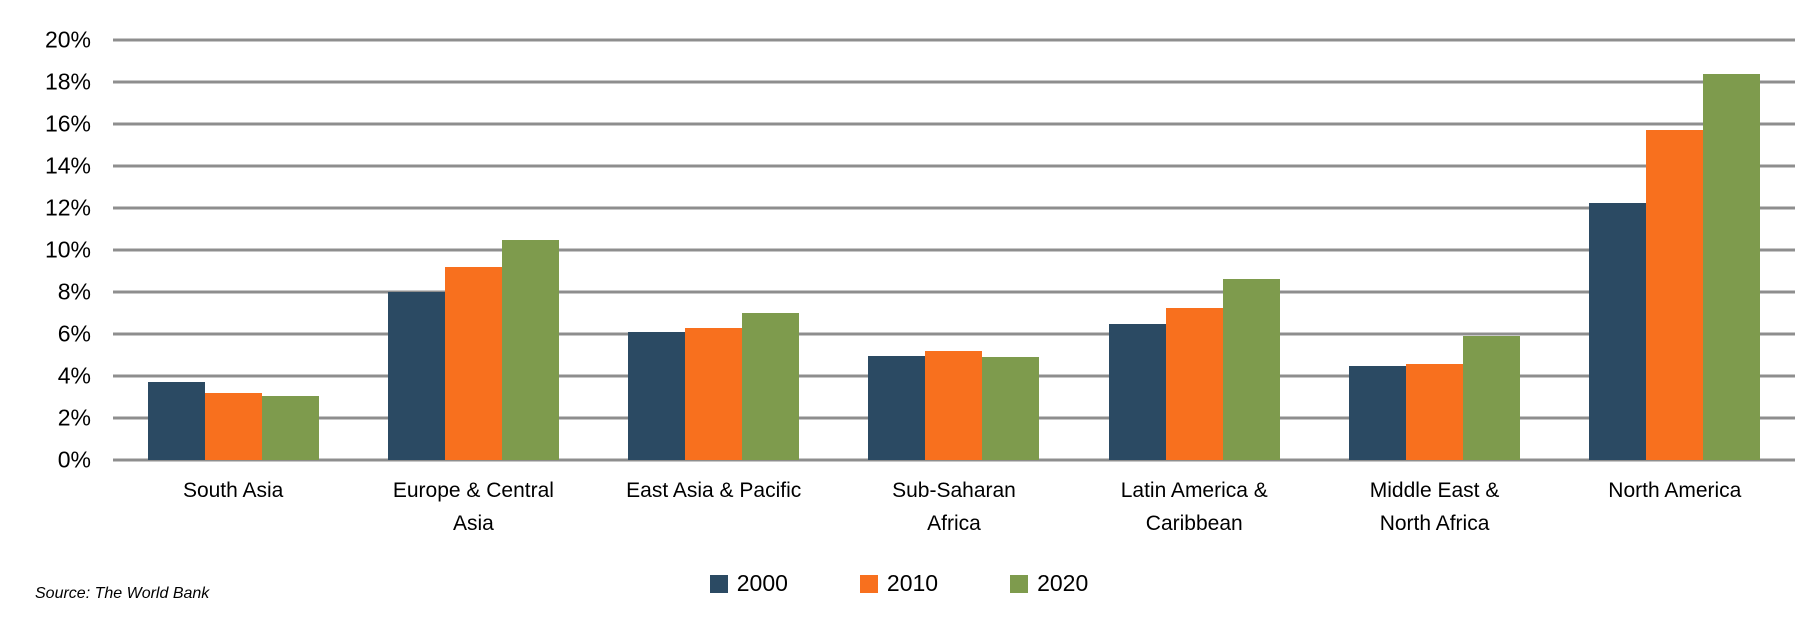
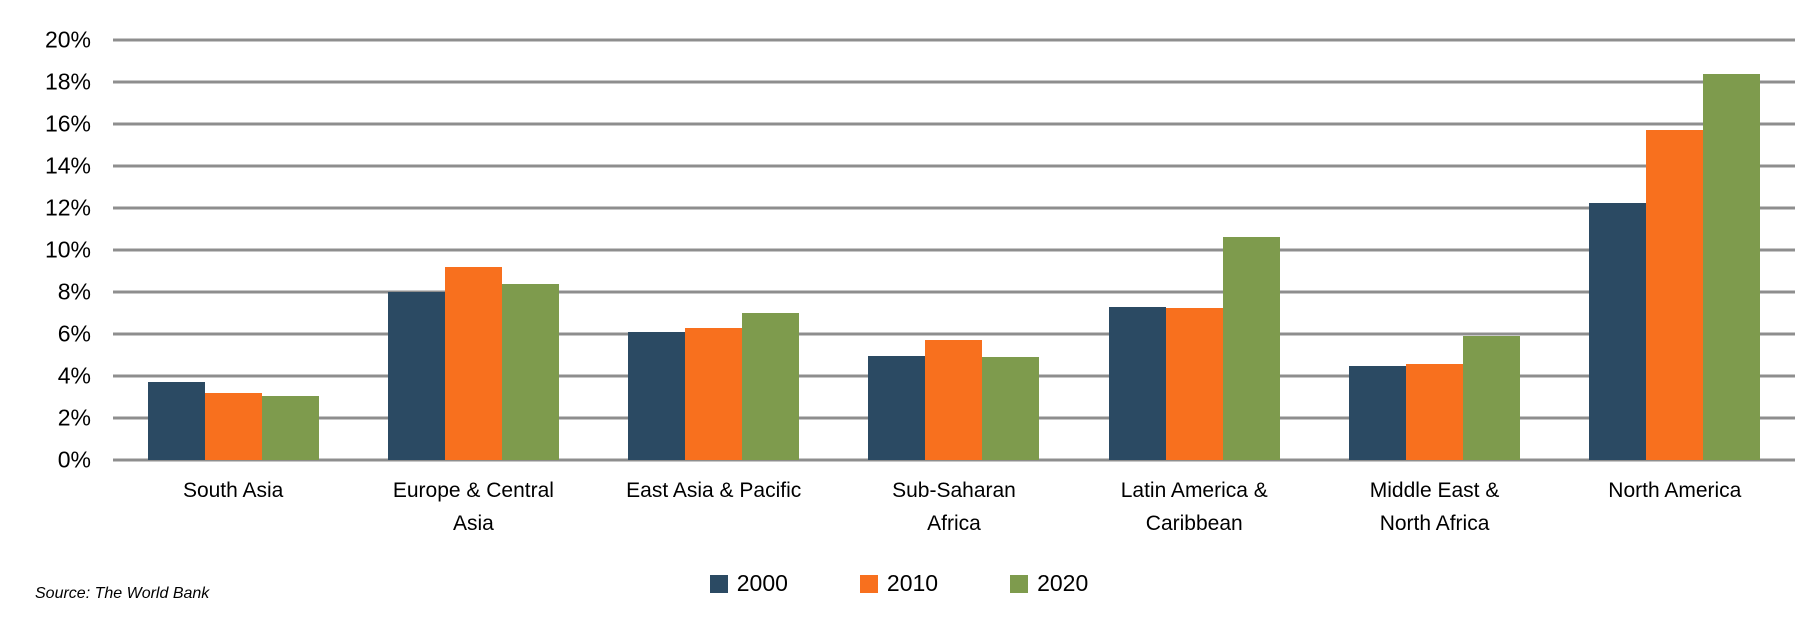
2020/Europe & Central Asia: 10.5% -> 8.4%
2010/Sub-Saharan Africa: 5.2% -> 5.7%
2000/Latin America & Caribbean: 6.5% -> 7.3%
2020/Latin America & Caribbean: 8.6% -> 10.6%
